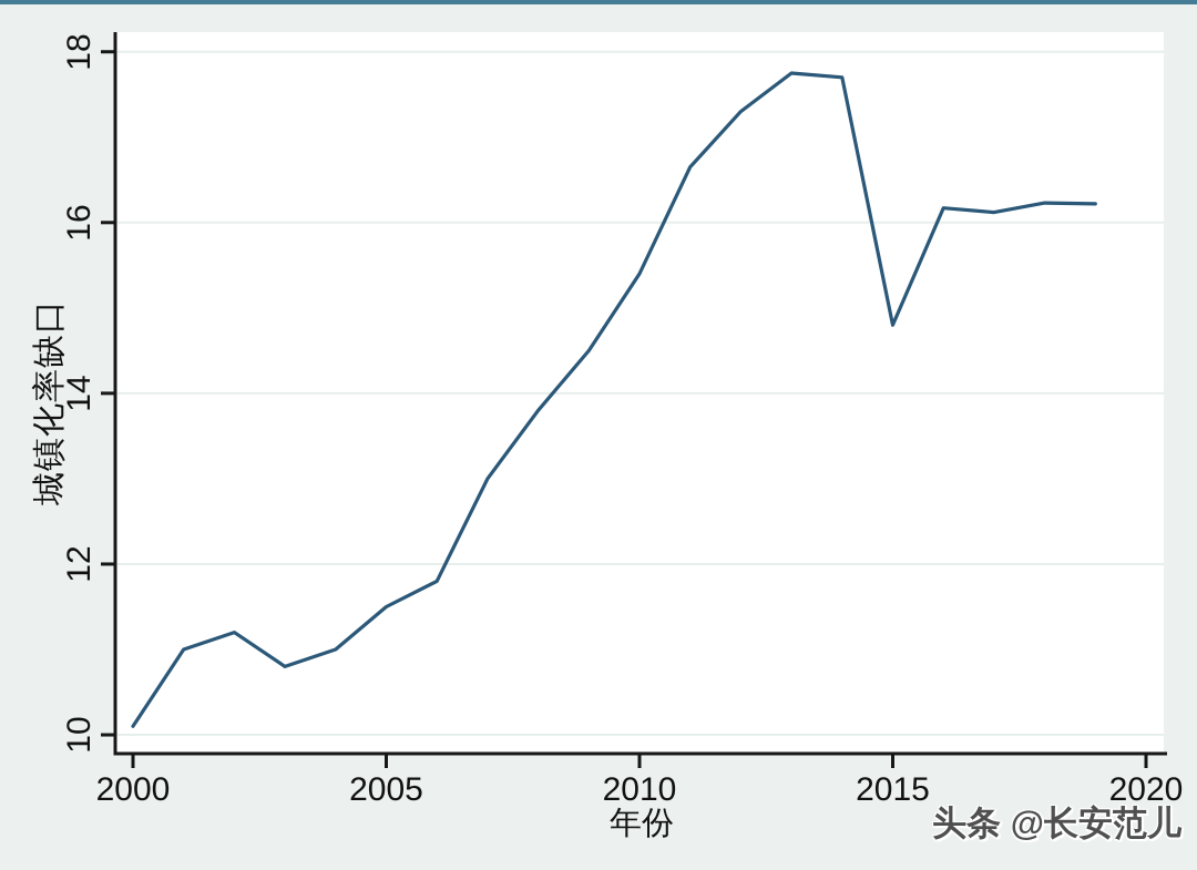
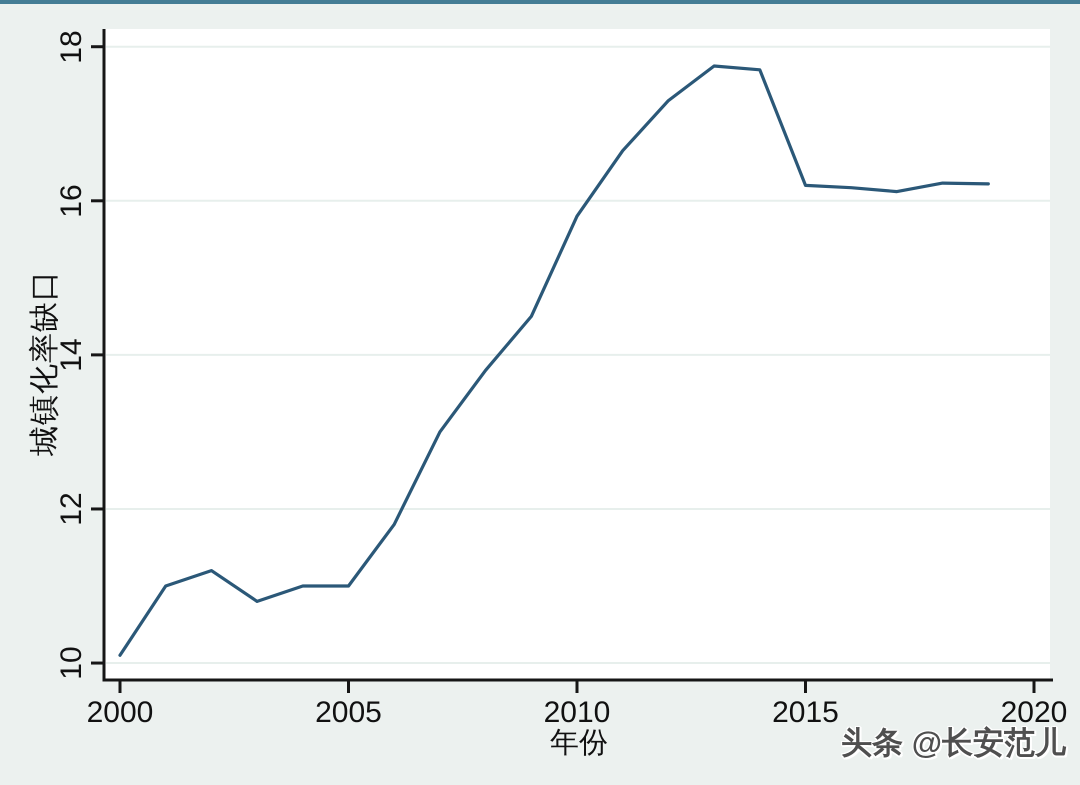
2005: 11.5 -> 11.0
2010: 15.4 -> 15.8
2015: 14.8 -> 16.2
